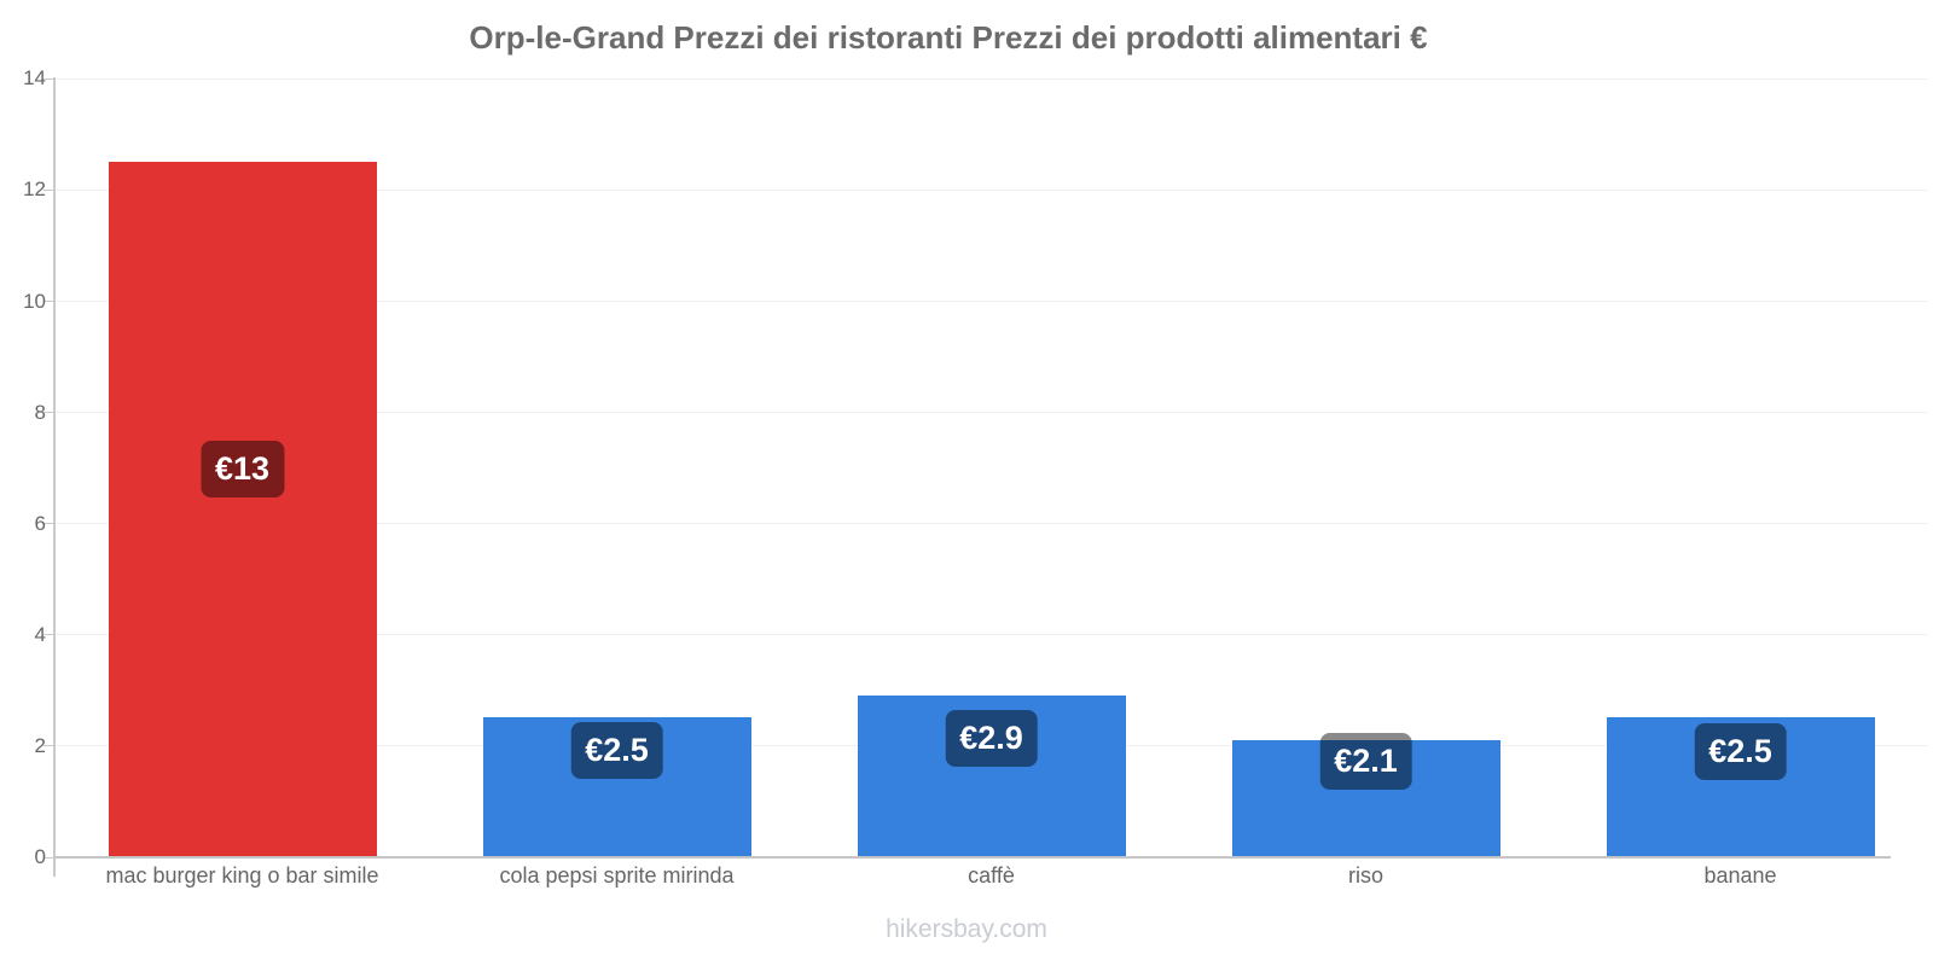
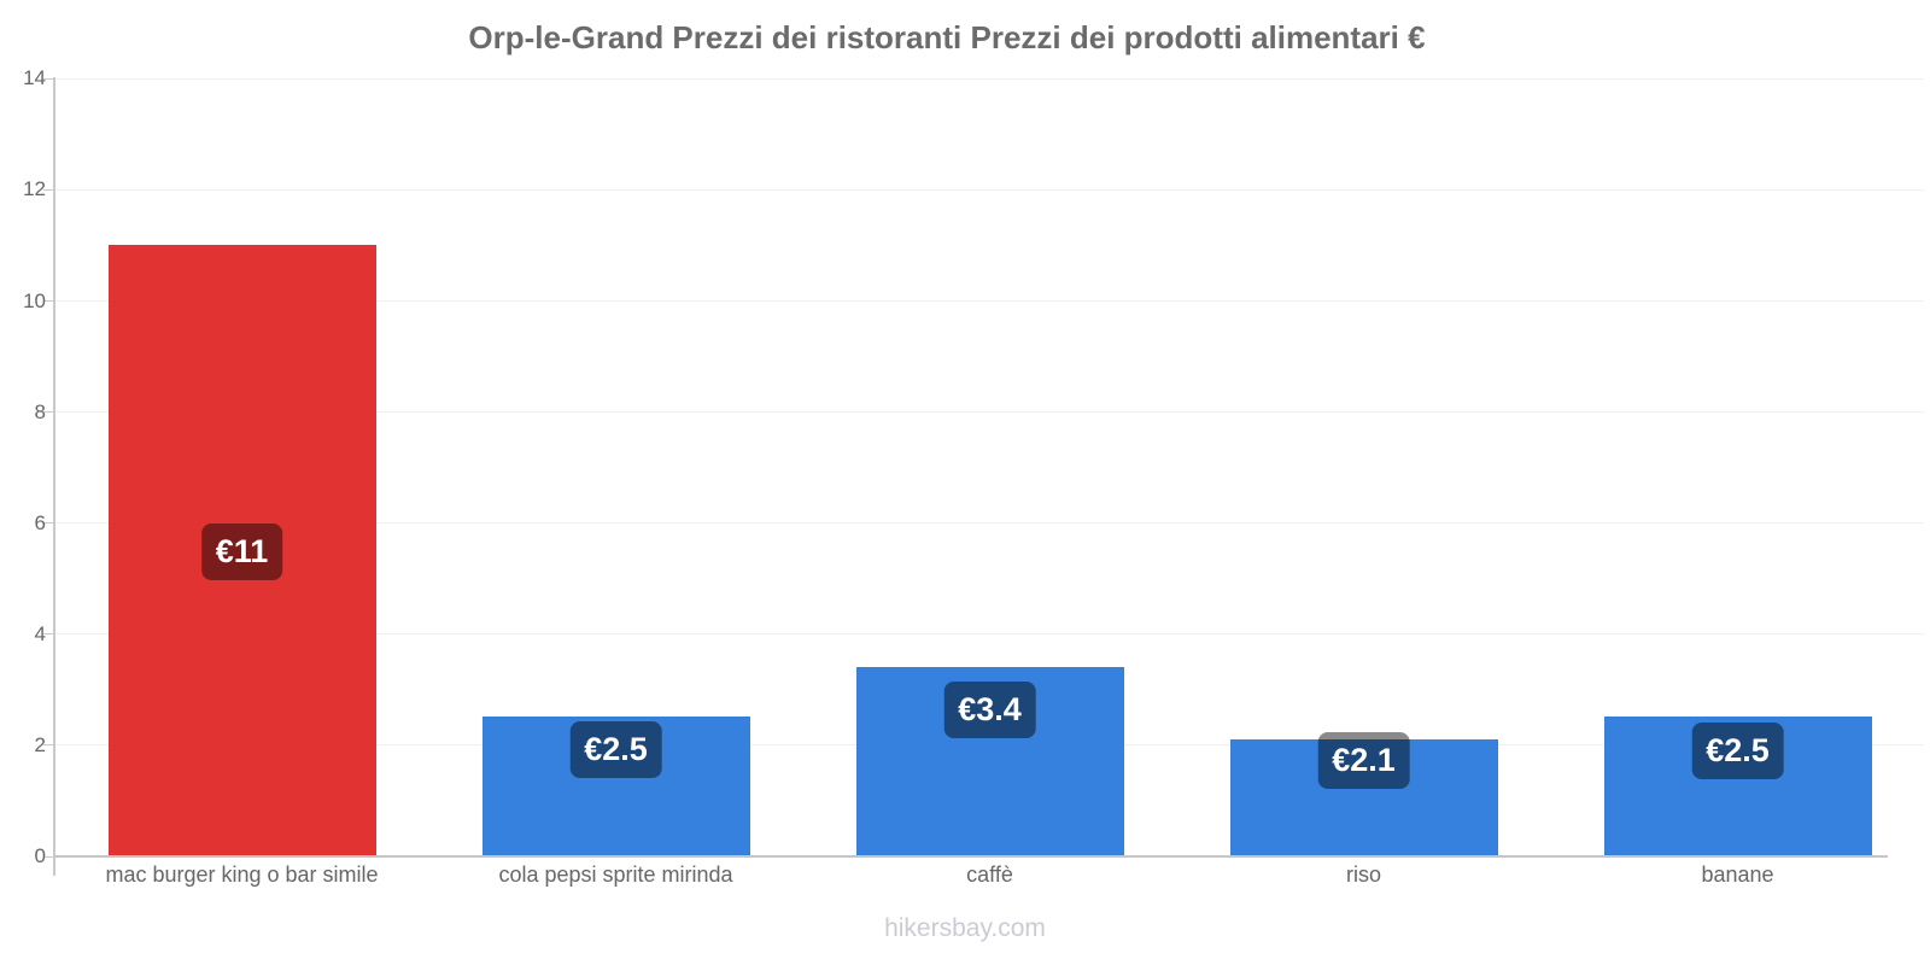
mac burger king o bar simile: €13 -> €11
caffè: €2.9 -> €3.4
